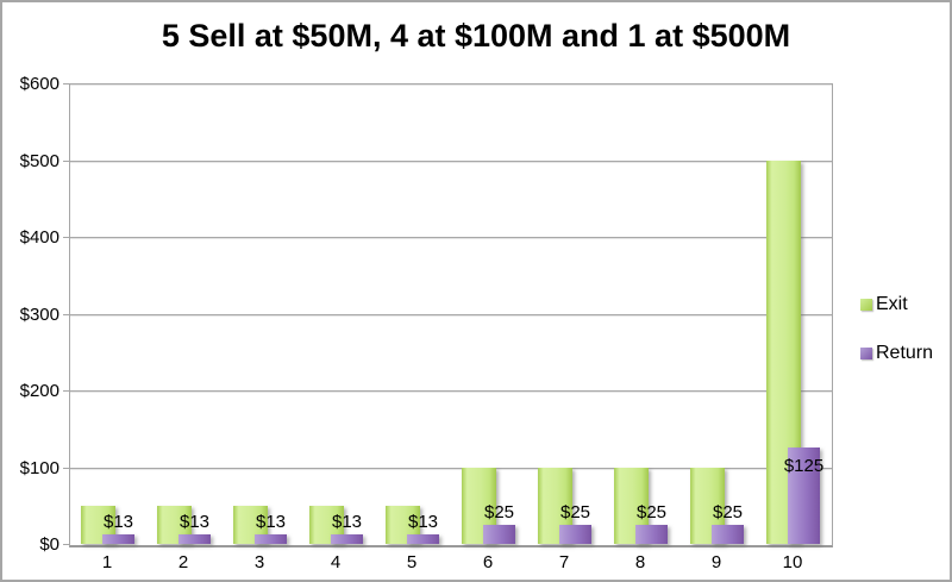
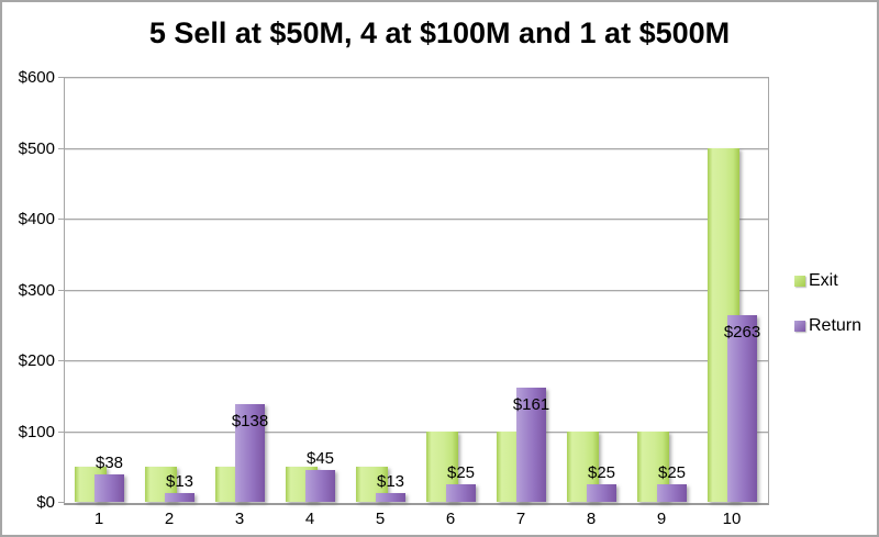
Return/1: $13 -> $38
Return/3: $13 -> $138
Return/4: $13 -> $45
Return/7: $25 -> $161
Return/10: $125 -> $263
